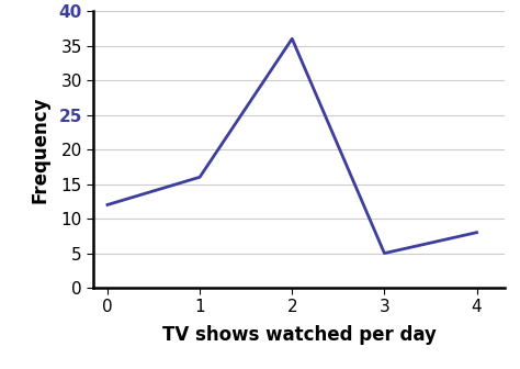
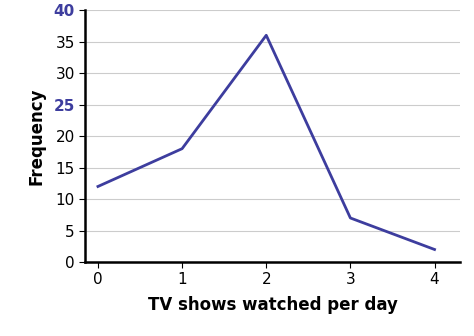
1: 16 -> 18
3: 5 -> 7
4: 8 -> 2
